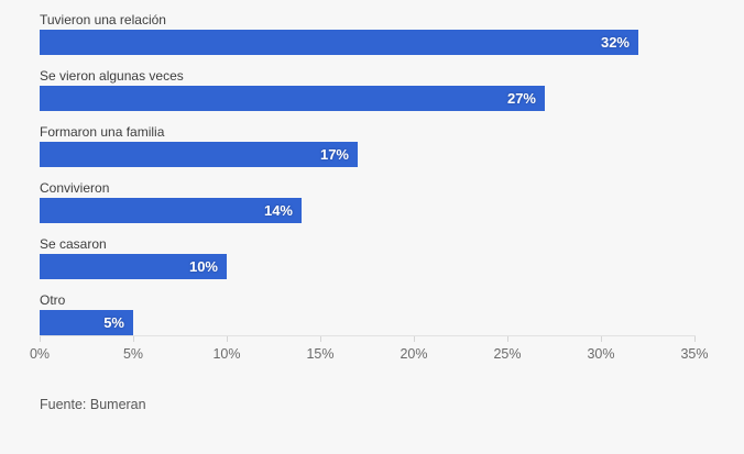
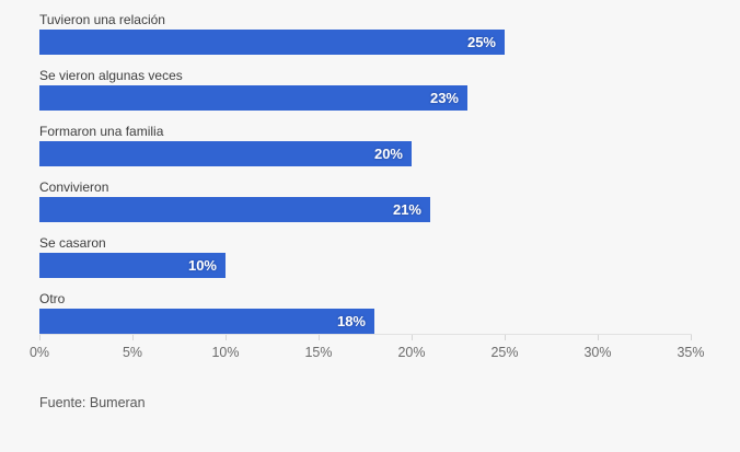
Tuvieron una relación: 32% -> 25%
Se vieron algunas veces: 27% -> 23%
Formaron una familia: 17% -> 20%
Convivieron: 14% -> 21%
Otro: 5% -> 18%
